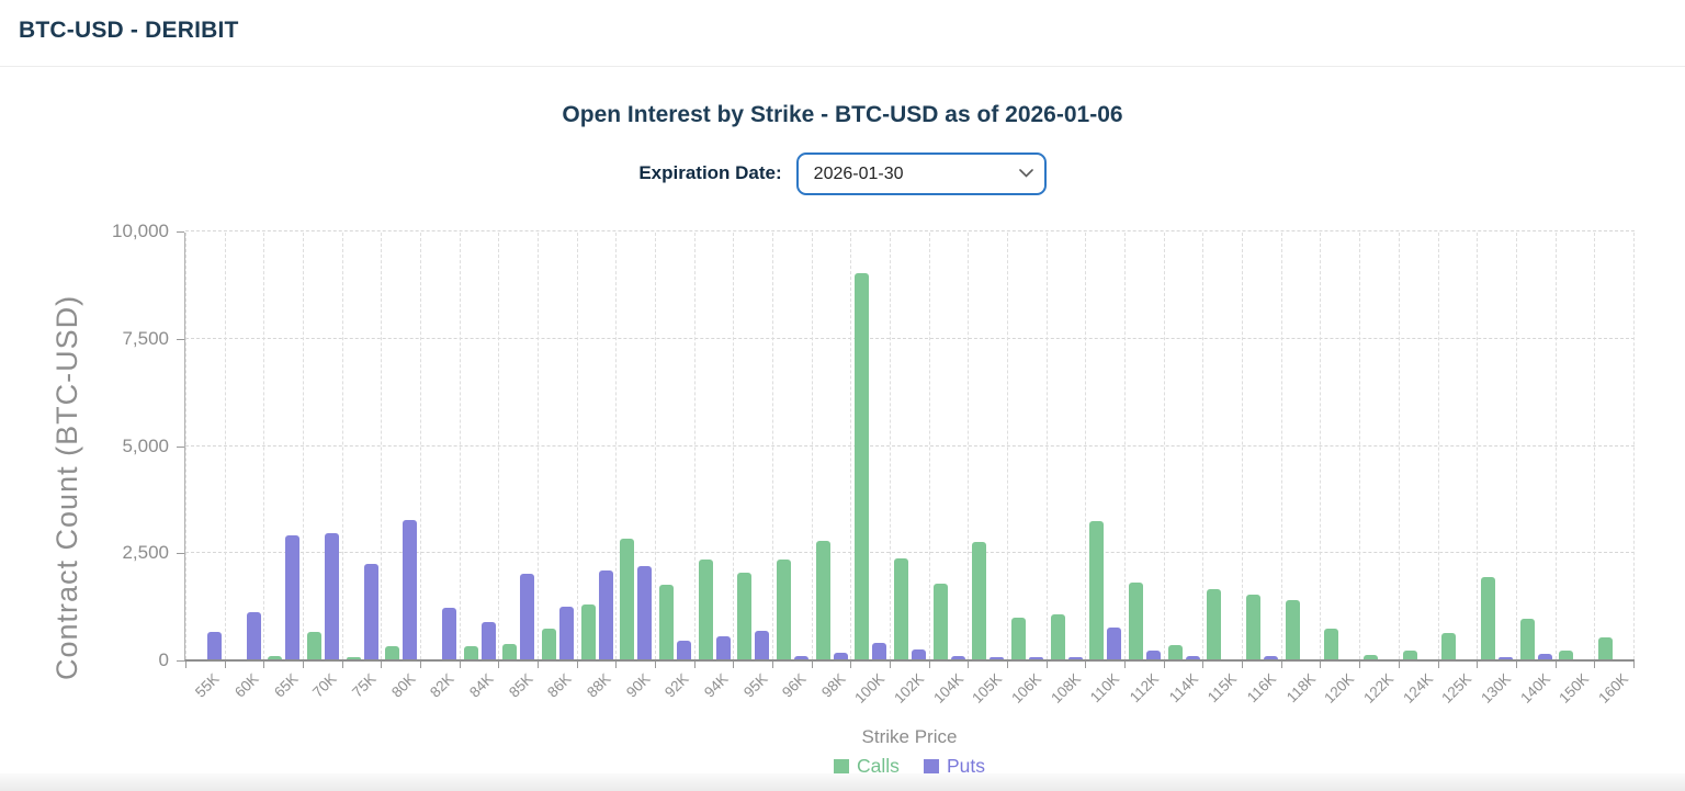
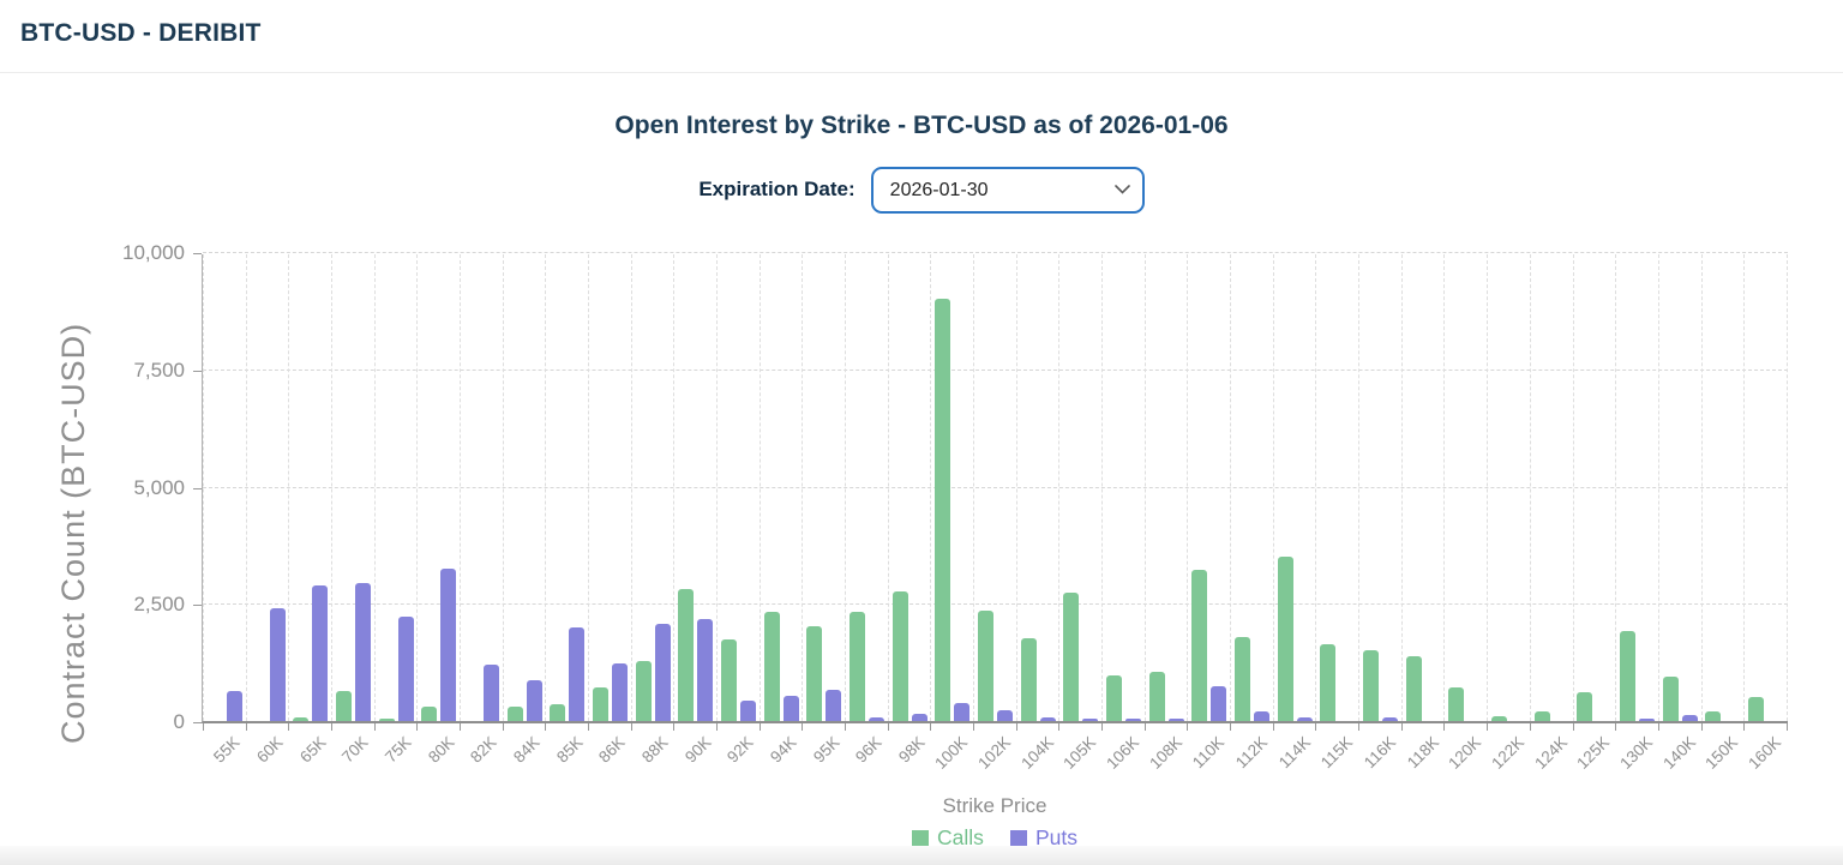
Puts/60K: 1100 -> 2400
Calls/114K: 300 -> 3500
